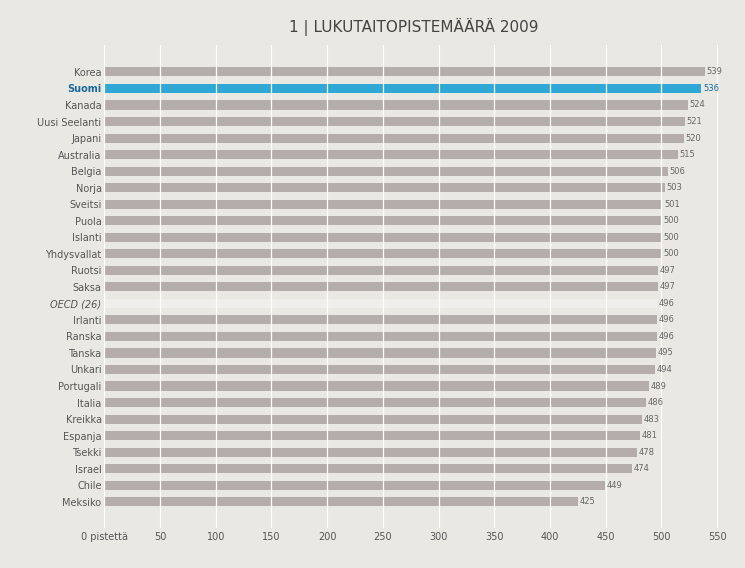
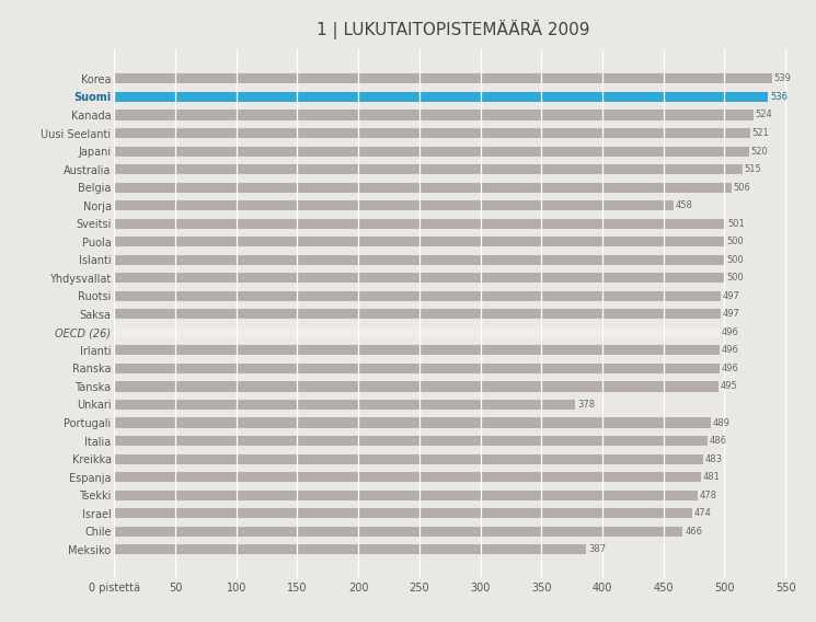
Norja: 503 -> 458
Unkari: 494 -> 378
Chile: 449 -> 466
Meksiko: 425 -> 387
